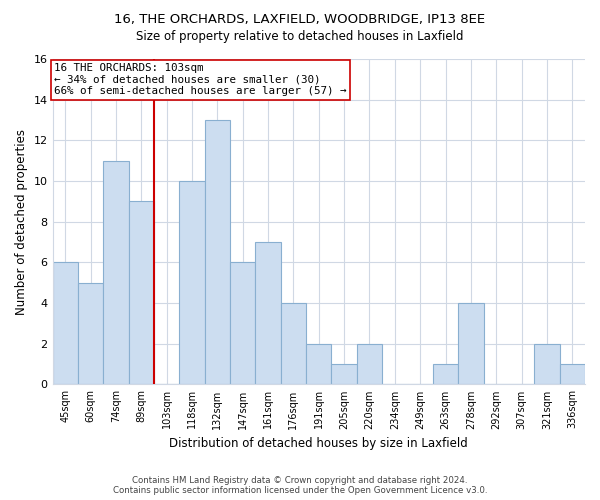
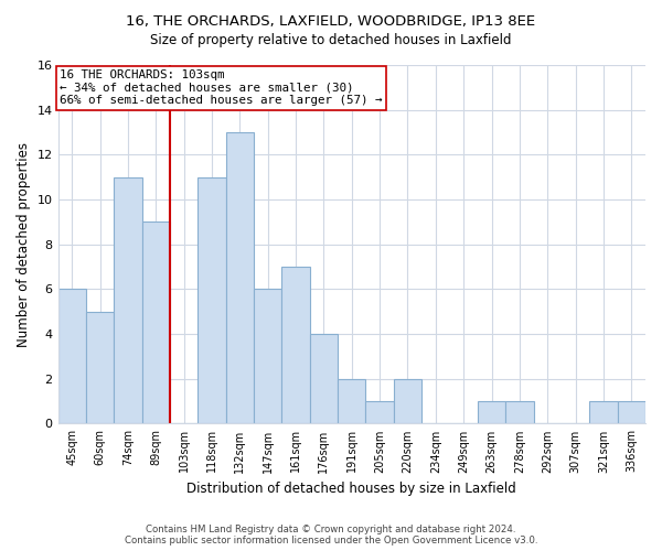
118sqm: 10 -> 11
278sqm: 4 -> 1
321sqm: 2 -> 1
